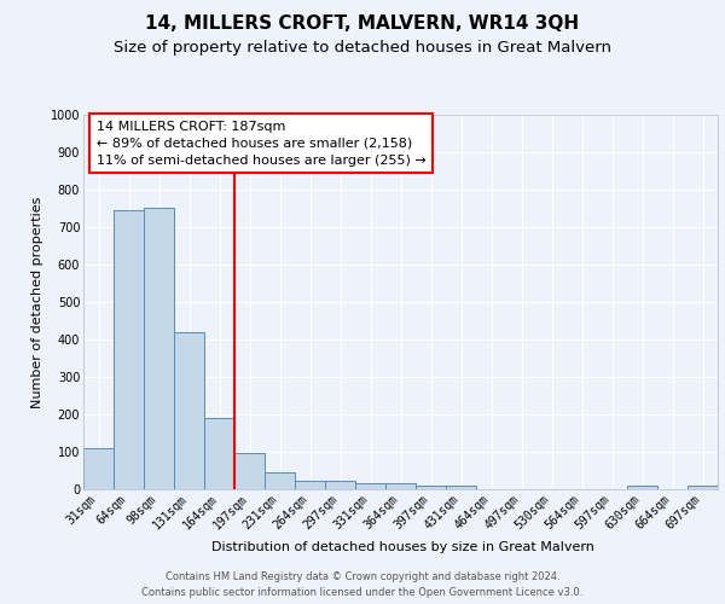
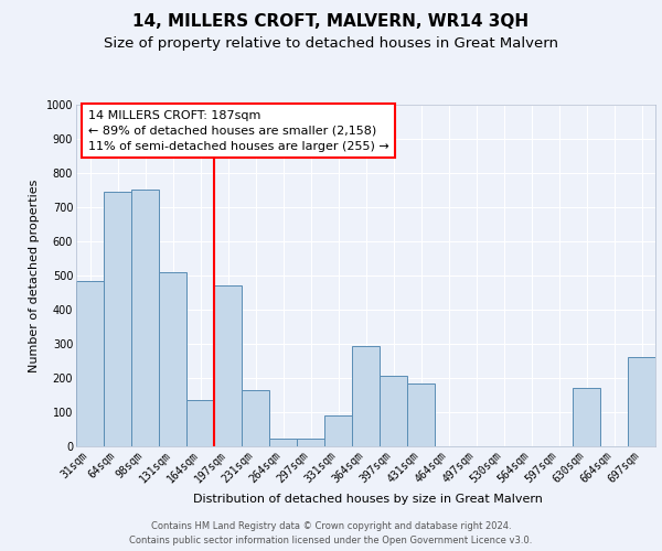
31sqm: 110 -> 485
131sqm: 420 -> 510
164sqm: 190 -> 135
197sqm: 96 -> 470
231sqm: 46 -> 165
331sqm: 15 -> 90
364sqm: 15 -> 295
397sqm: 10 -> 205
431sqm: 10 -> 185
630sqm: 10 -> 170
697sqm: 10 -> 260
